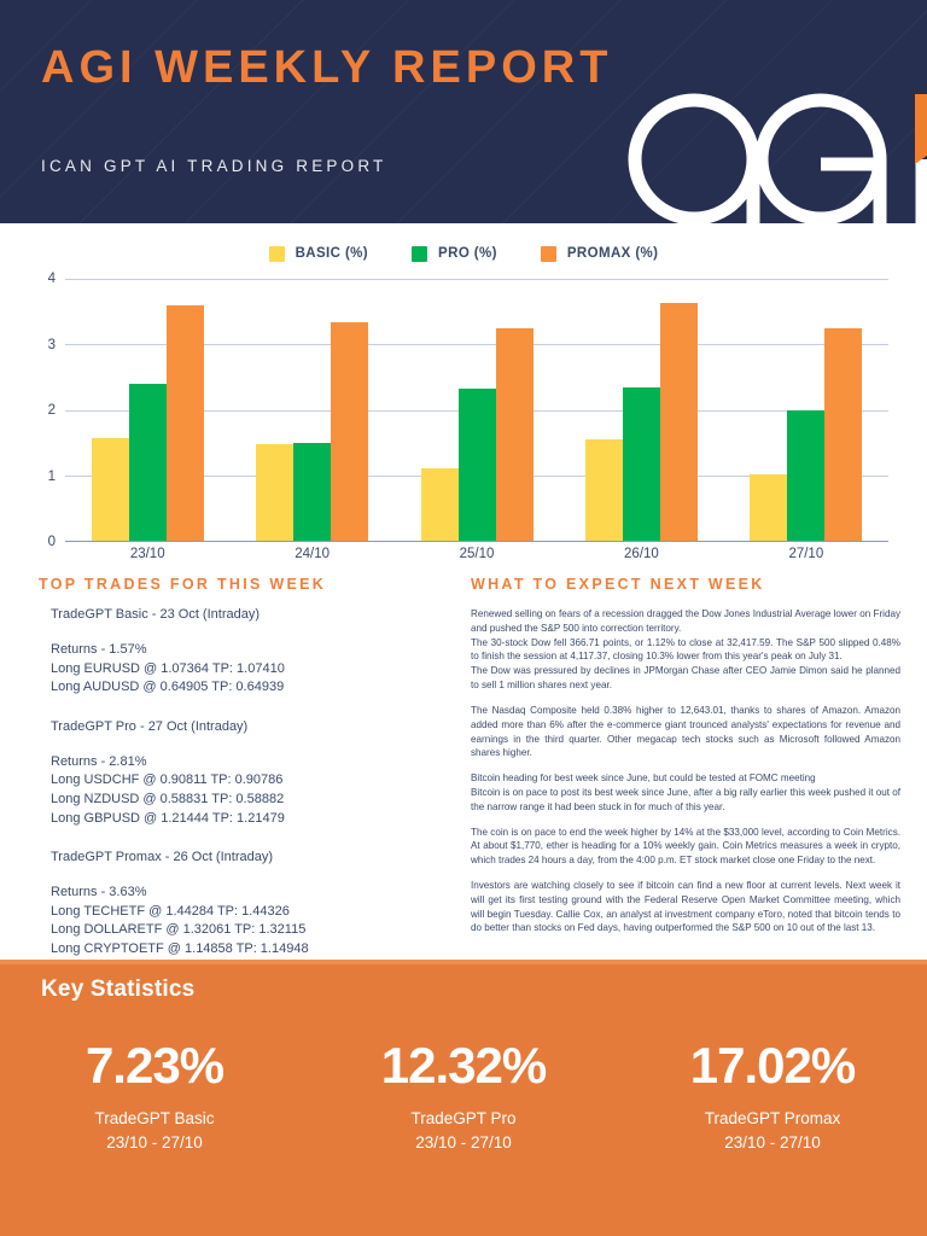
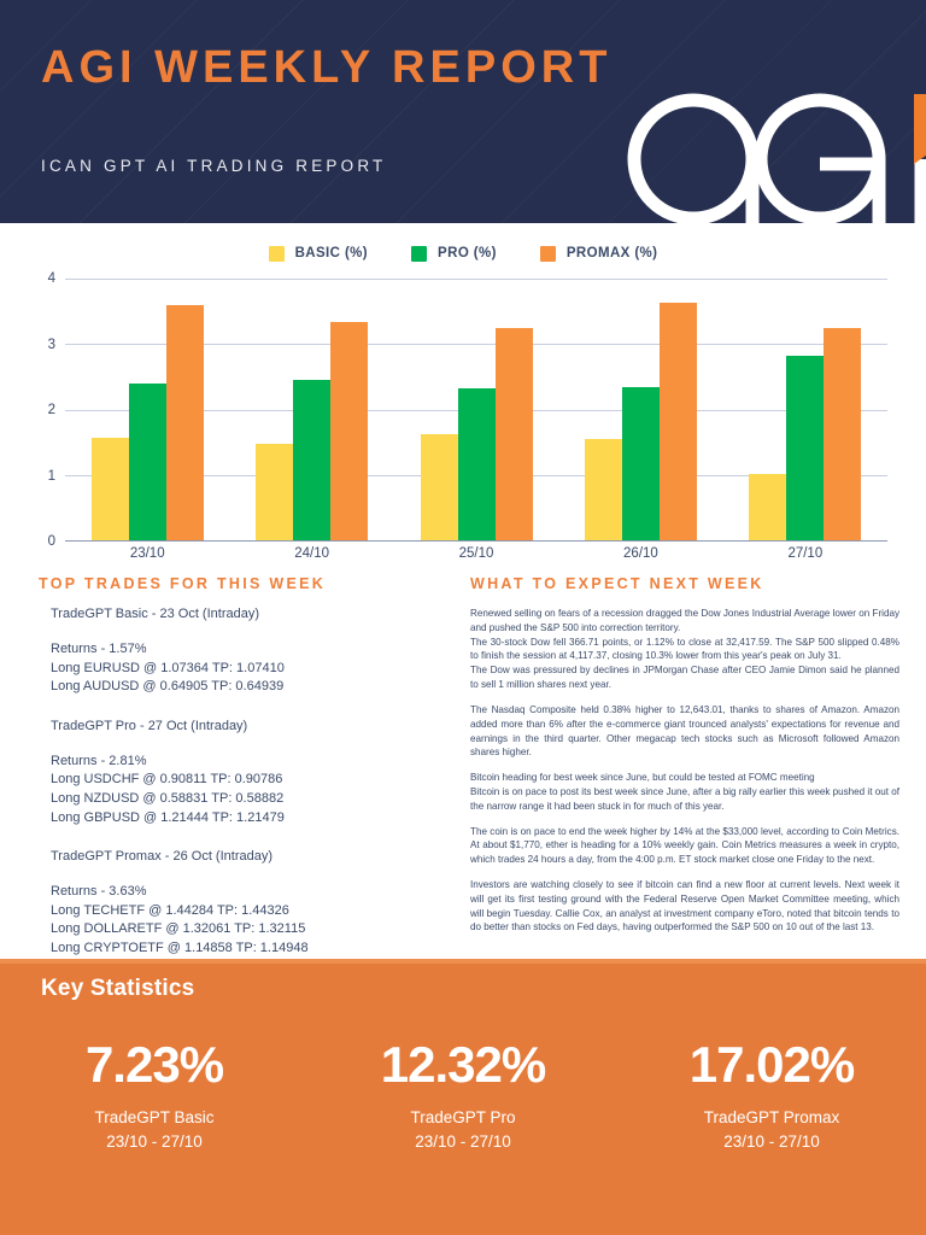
PRO (%)/24/10: 1.5 -> 2.5
BASIC (%)/25/10: 1.1 -> 1.6
PRO (%)/27/10: 2.0 -> 2.8
